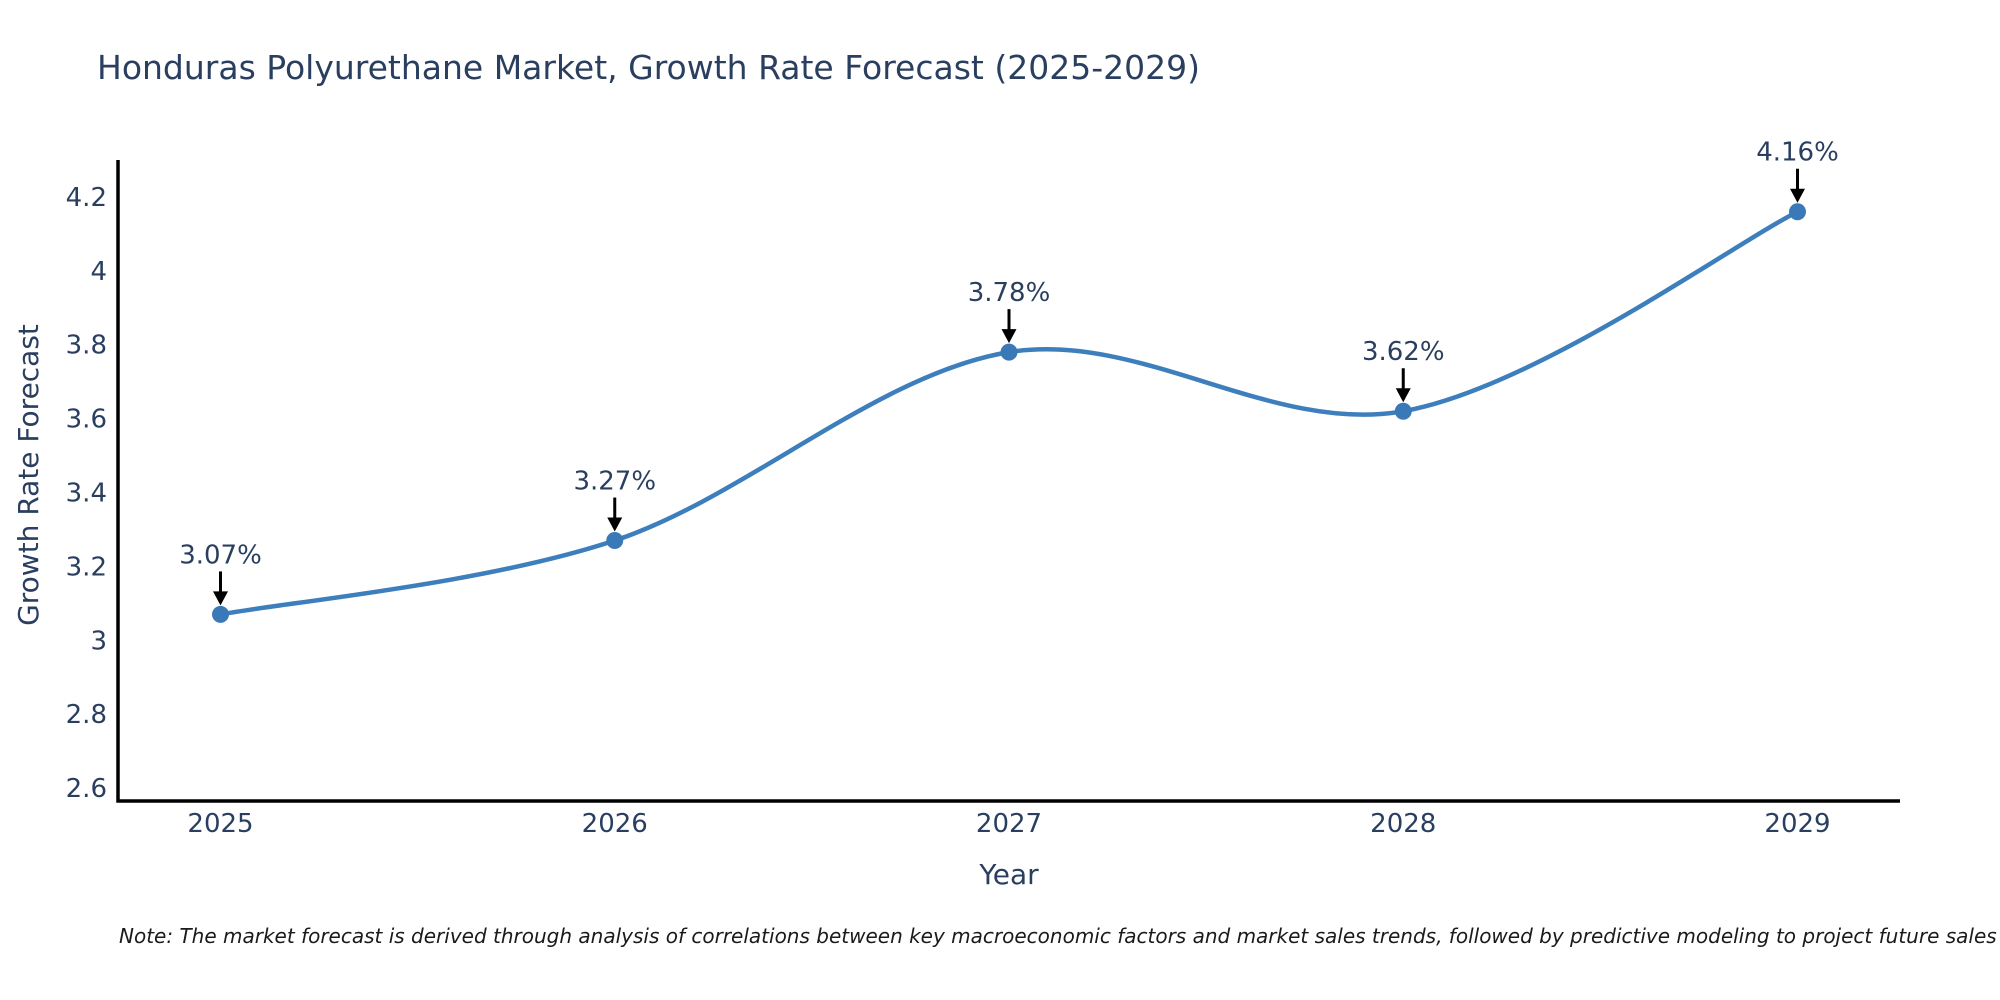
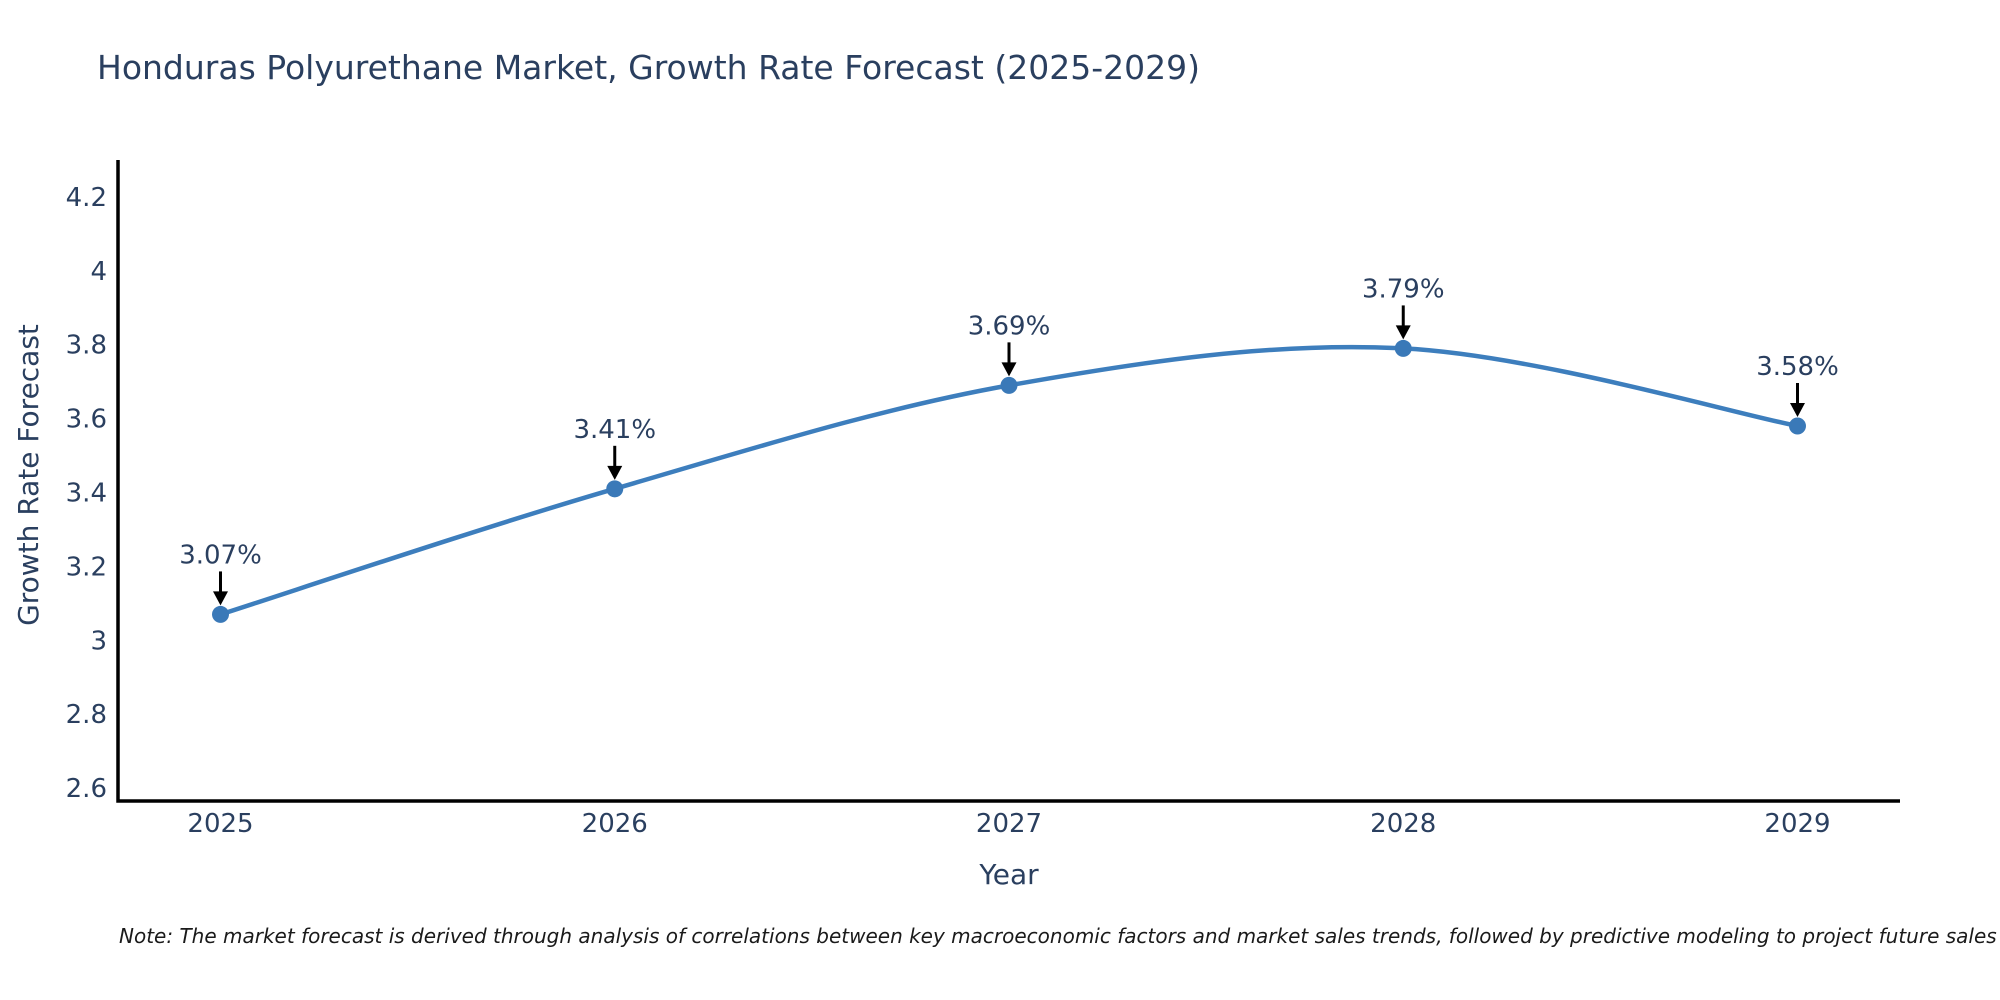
2026: 3.27% -> 3.41%
2027: 3.78% -> 3.69%
2028: 3.62% -> 3.79%
2029: 4.16% -> 3.58%
